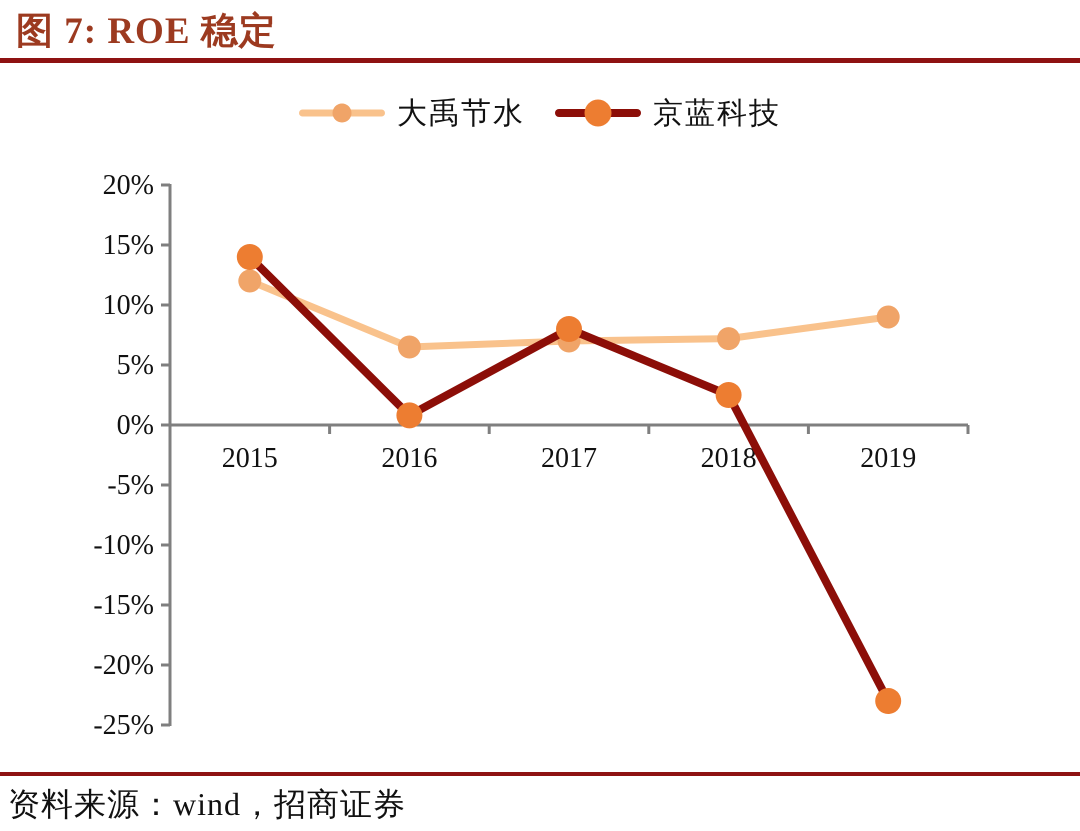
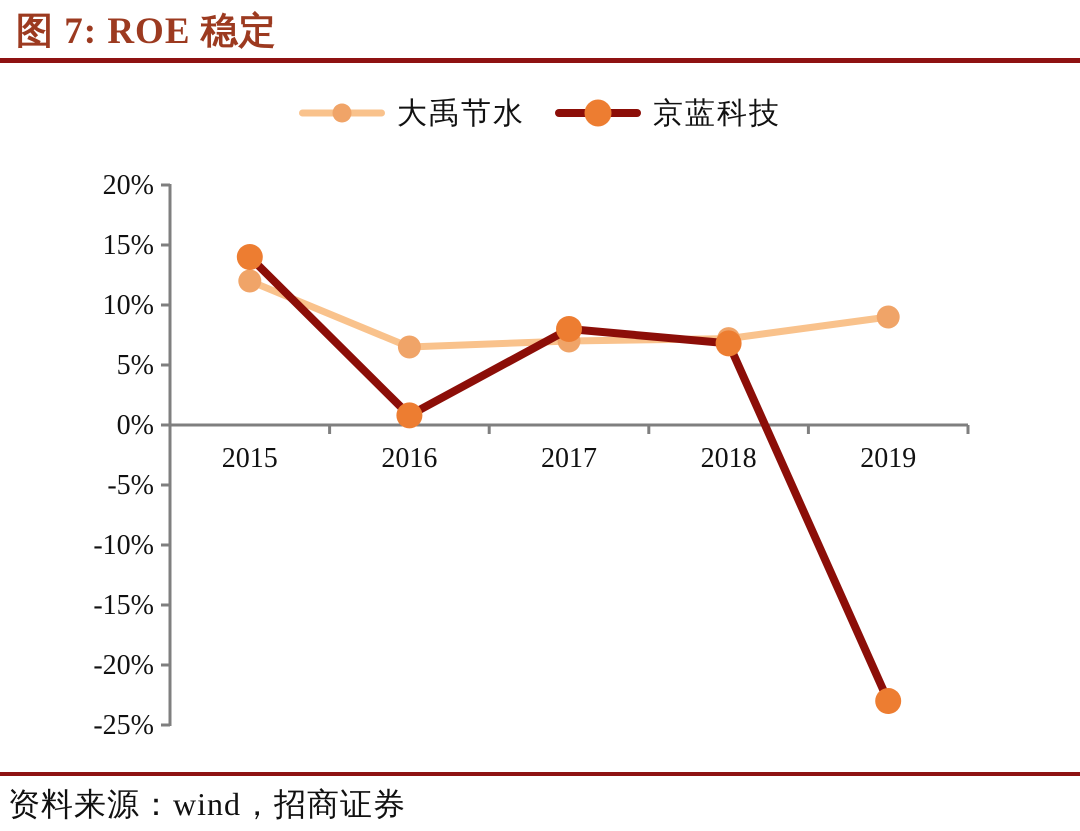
京蓝科技/2018: 2.5% -> 6.8%
